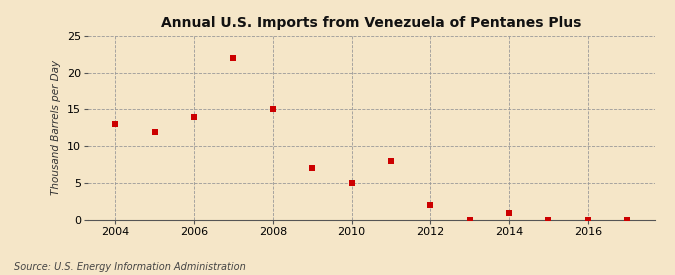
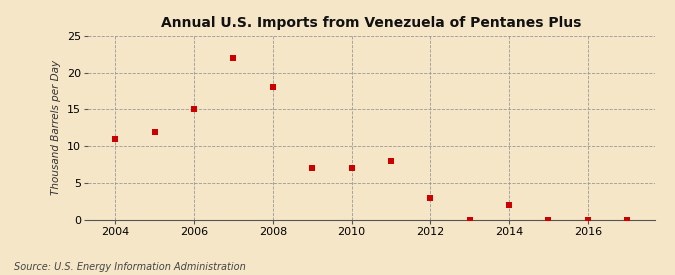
2004: 13 -> 11
2006: 14 -> 15
2008: 15 -> 18
2010: 5 -> 7
2012: 2 -> 3
2014: 1 -> 2
